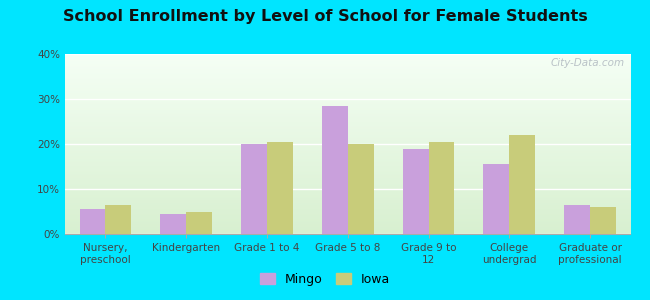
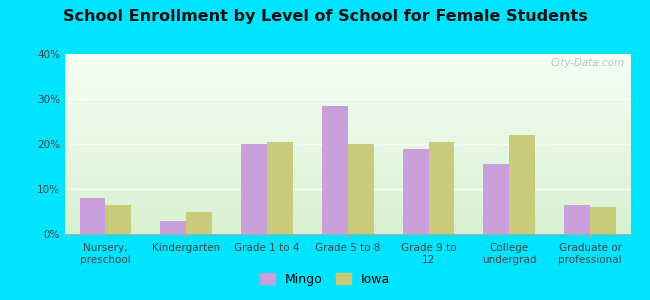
Mingo/Nursery, preschool: 5.5% -> 8.0%
Mingo/Kindergarten: 4.5% -> 3.0%
